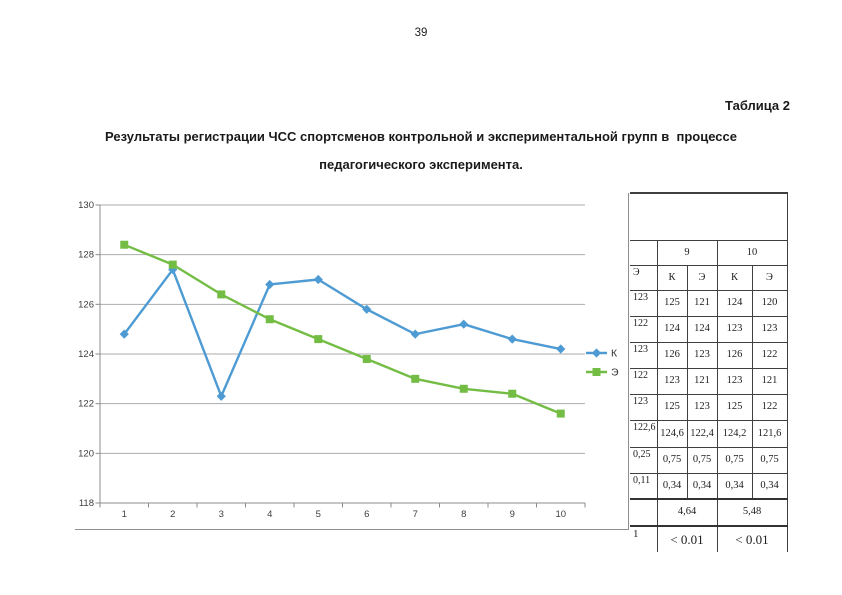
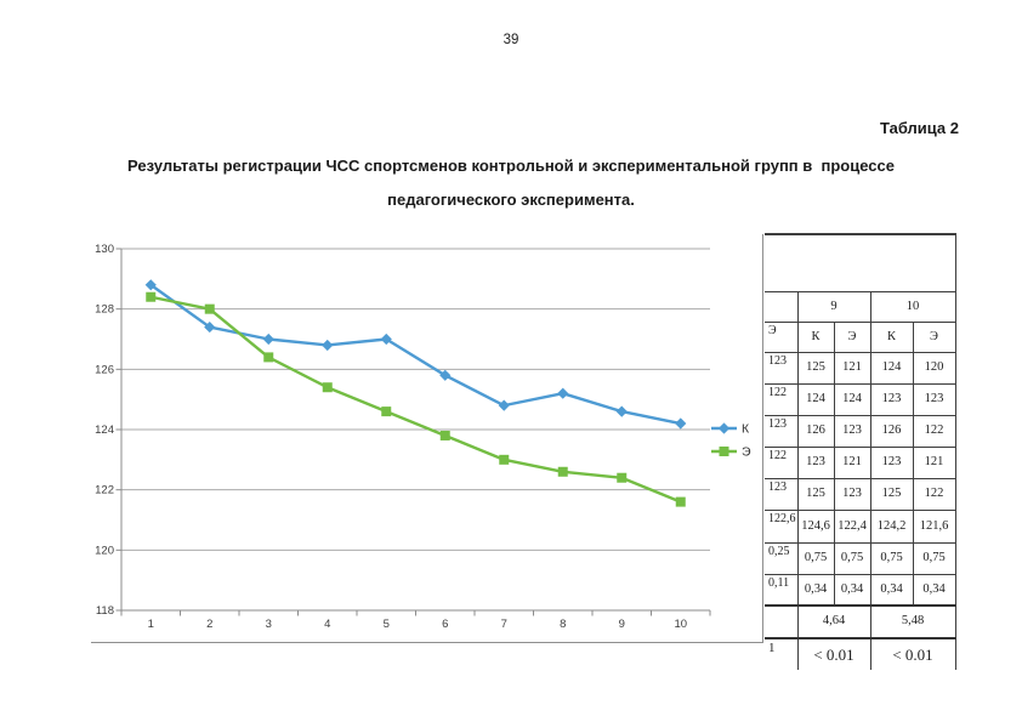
К/1: 124.8 -> 128.8
Э/2: 127.6 -> 128.0
К/3: 122.3 -> 127.0
